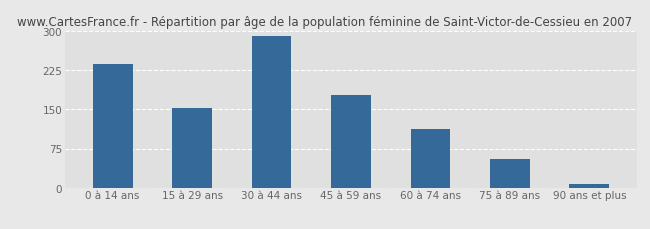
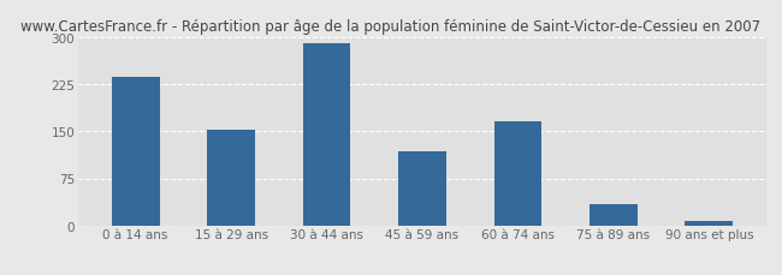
45 à 59 ans: 178 -> 118
60 à 74 ans: 113 -> 166
75 à 89 ans: 55 -> 34
